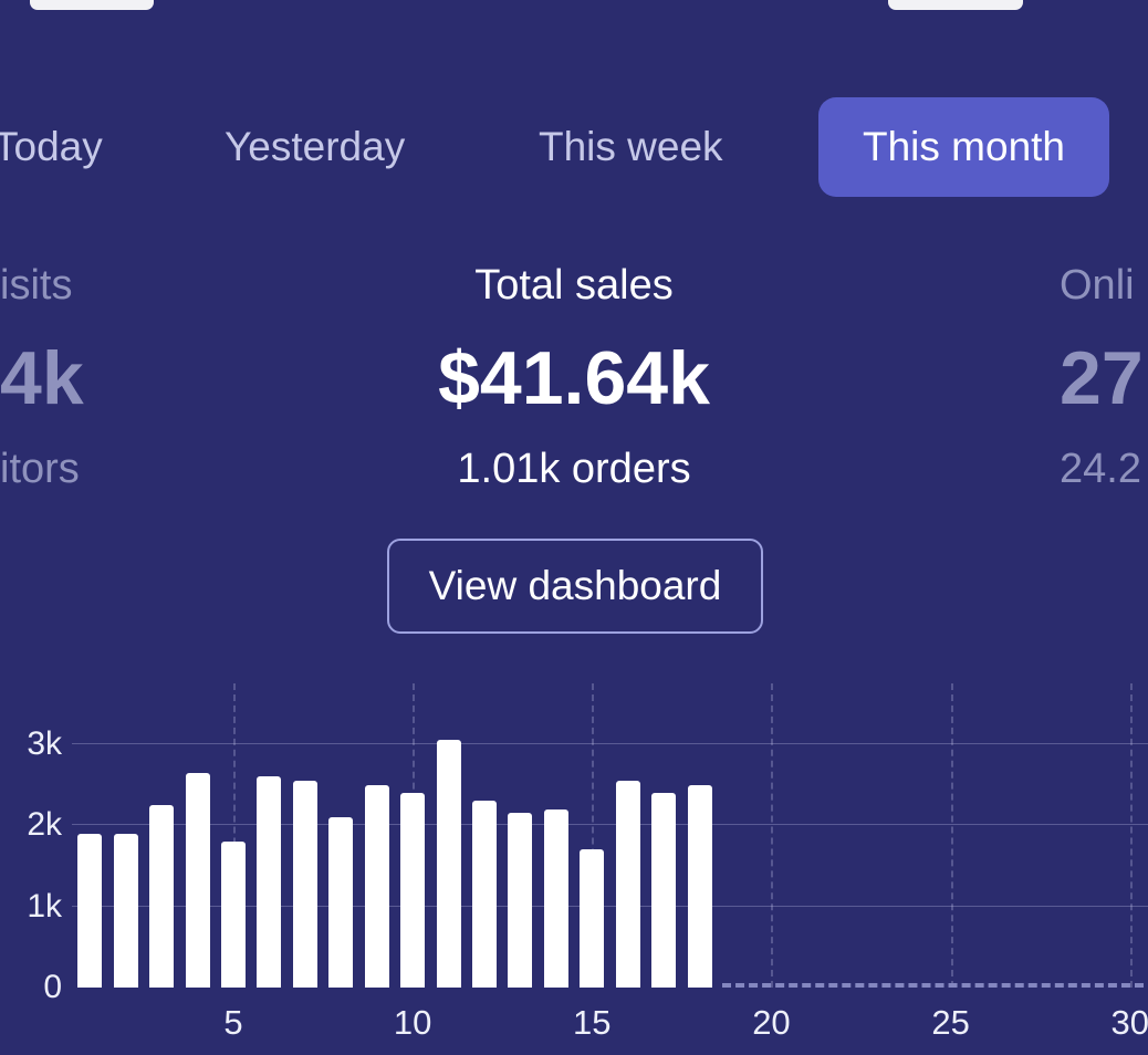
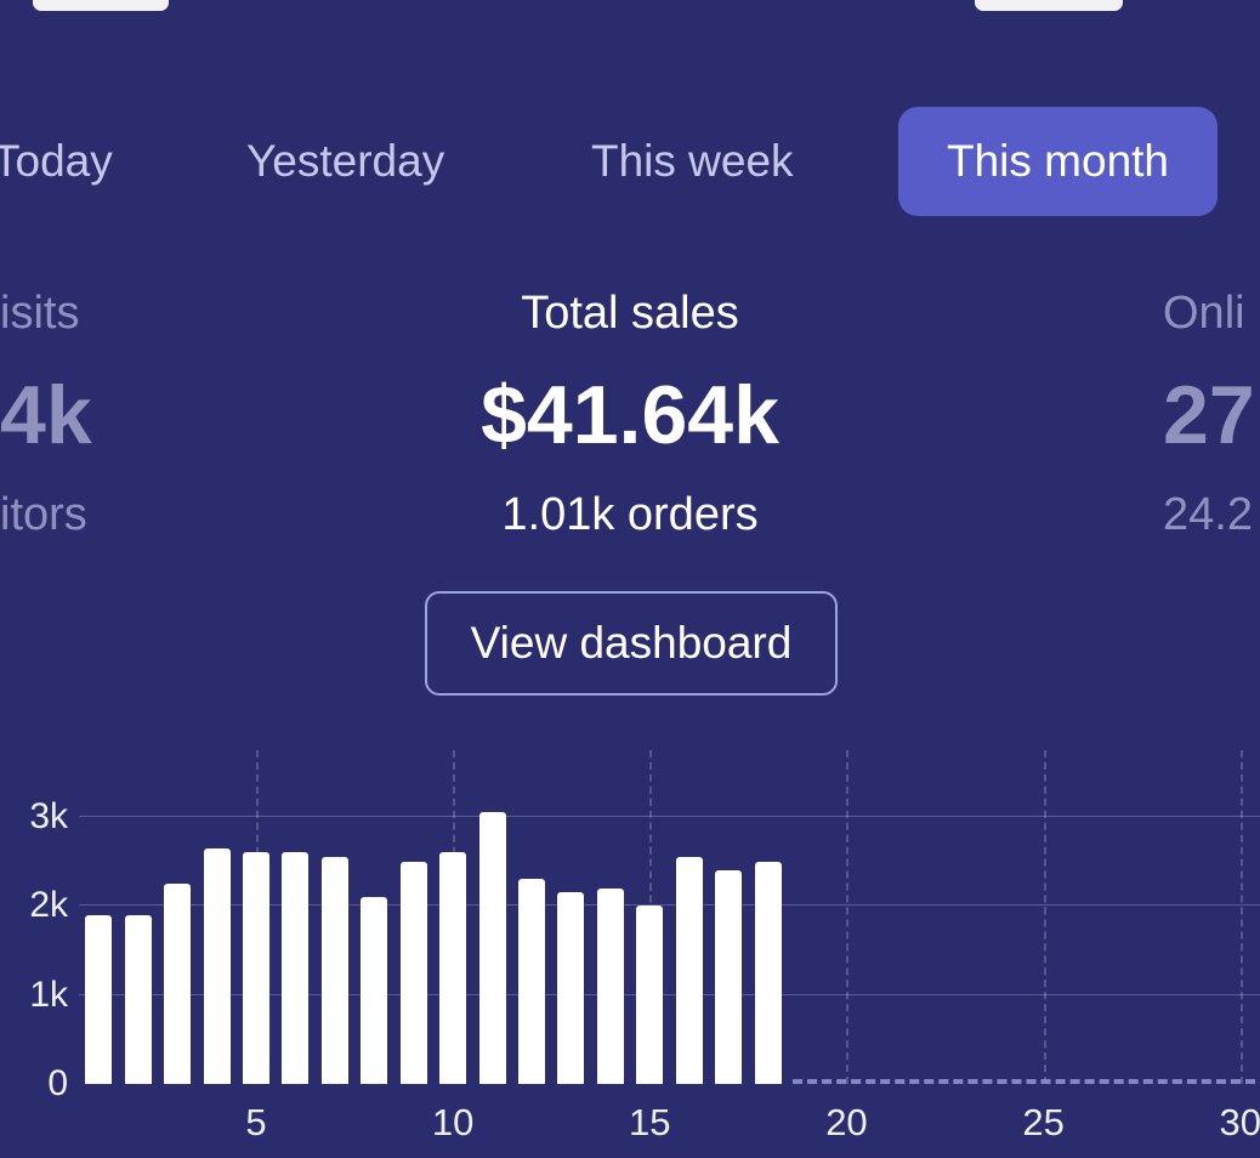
5: 1.8k -> 2.6k
10: 2.4k -> 2.6k
15: 1.7k -> 2.0k
